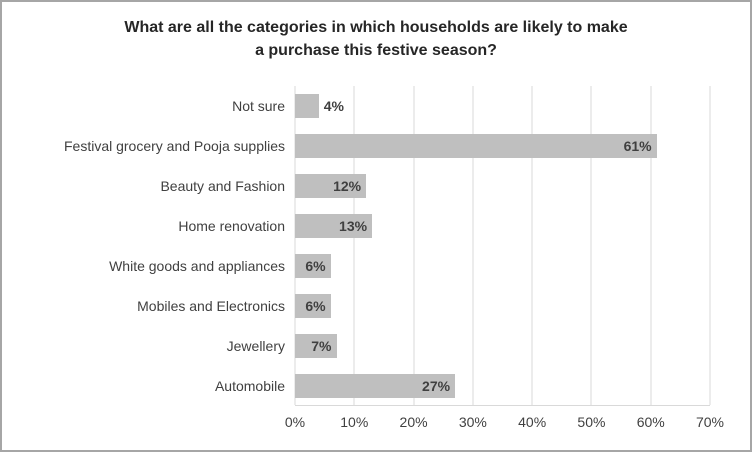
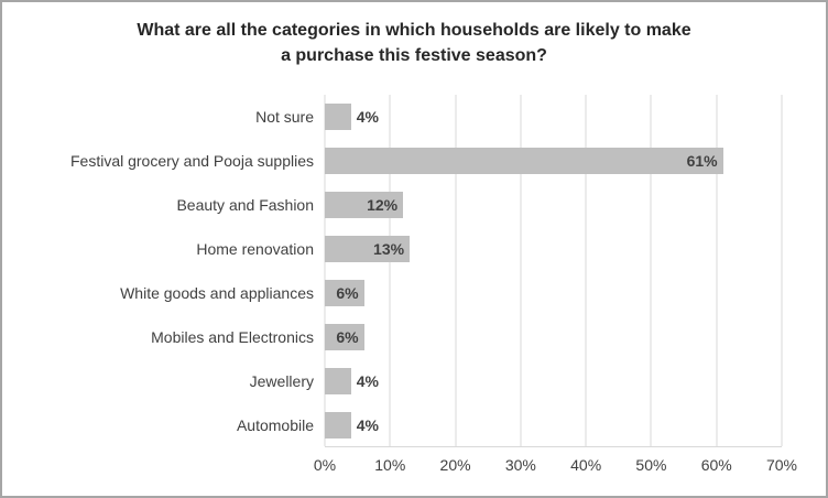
Jewellery: 7% -> 4%
Automobile: 27% -> 4%
